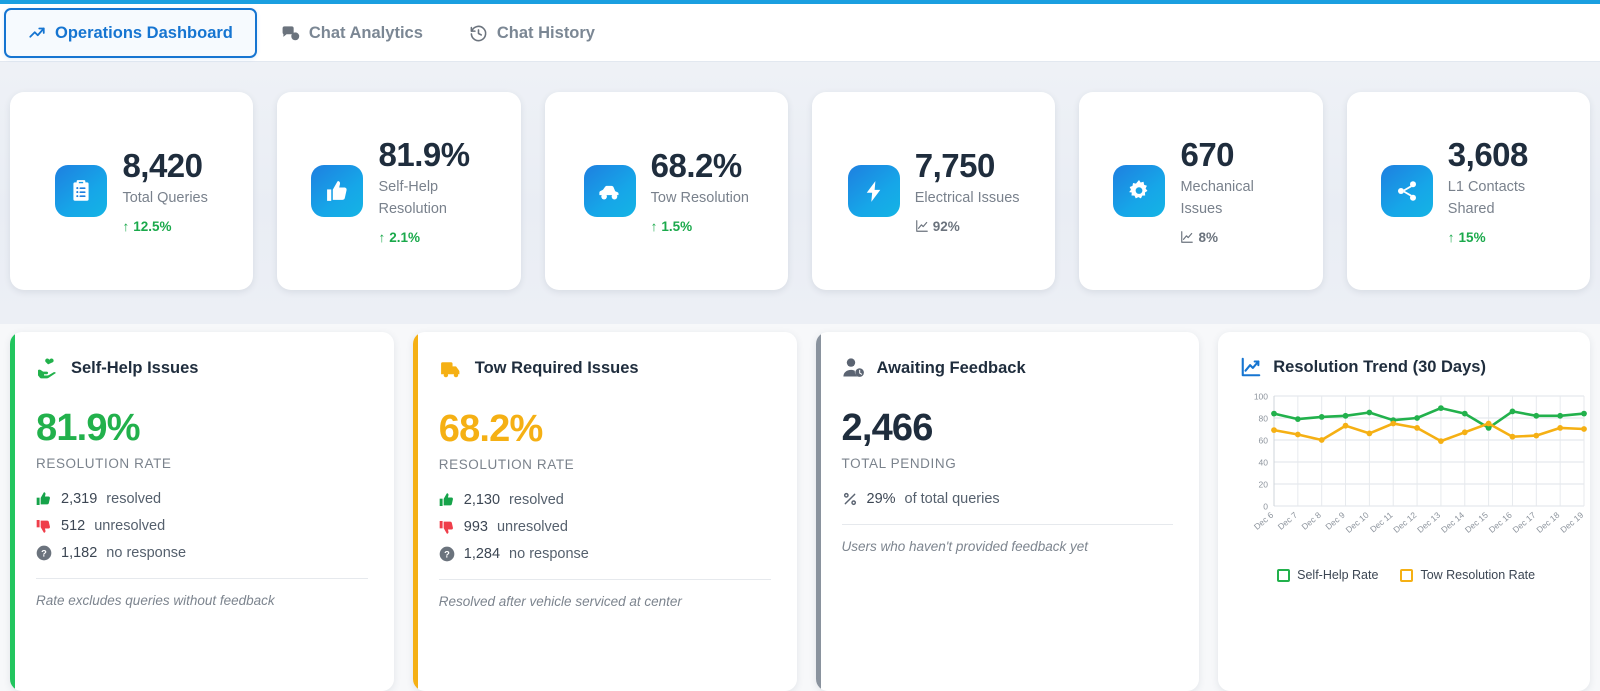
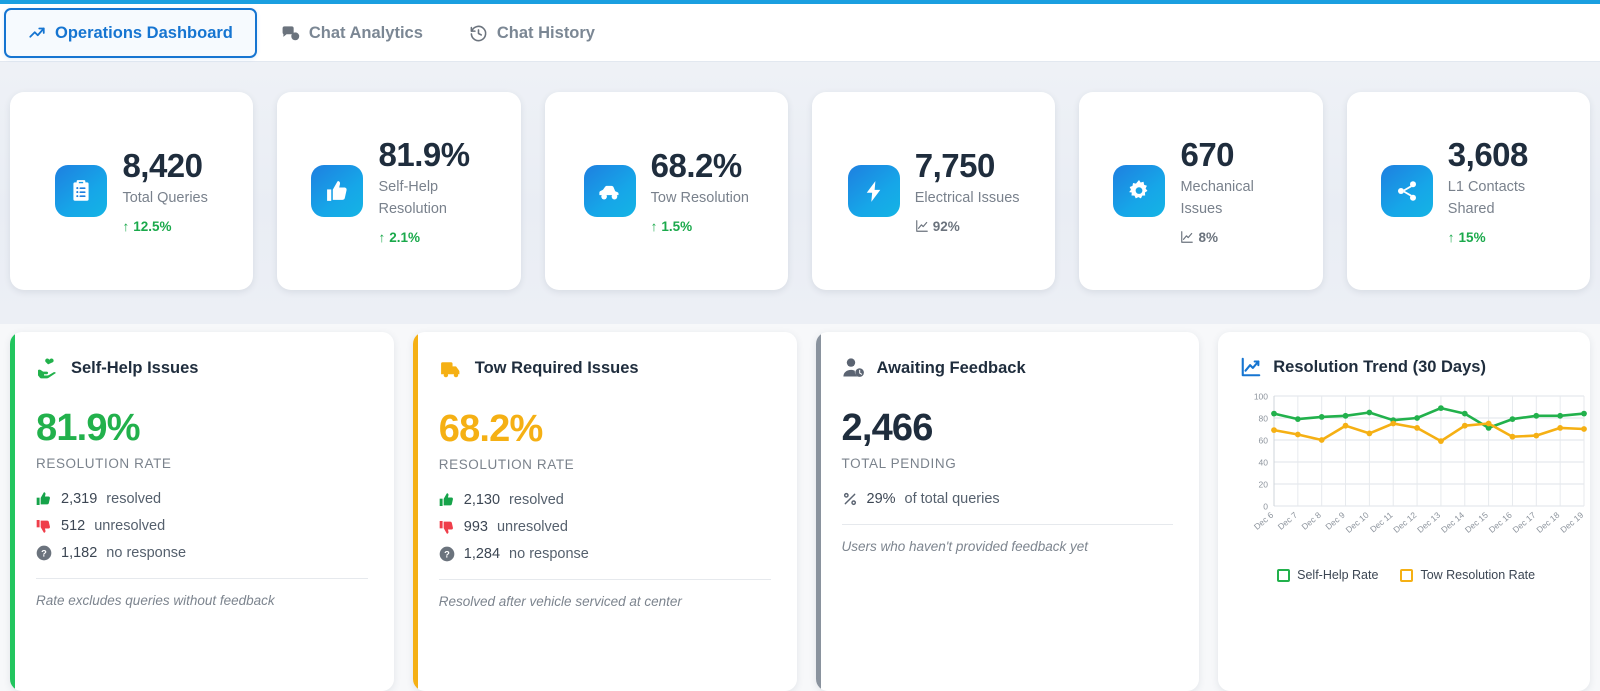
Tow Resolution Rate/Dec 14: 67 -> 73
Self-Help Rate/Dec 16: 86 -> 79
